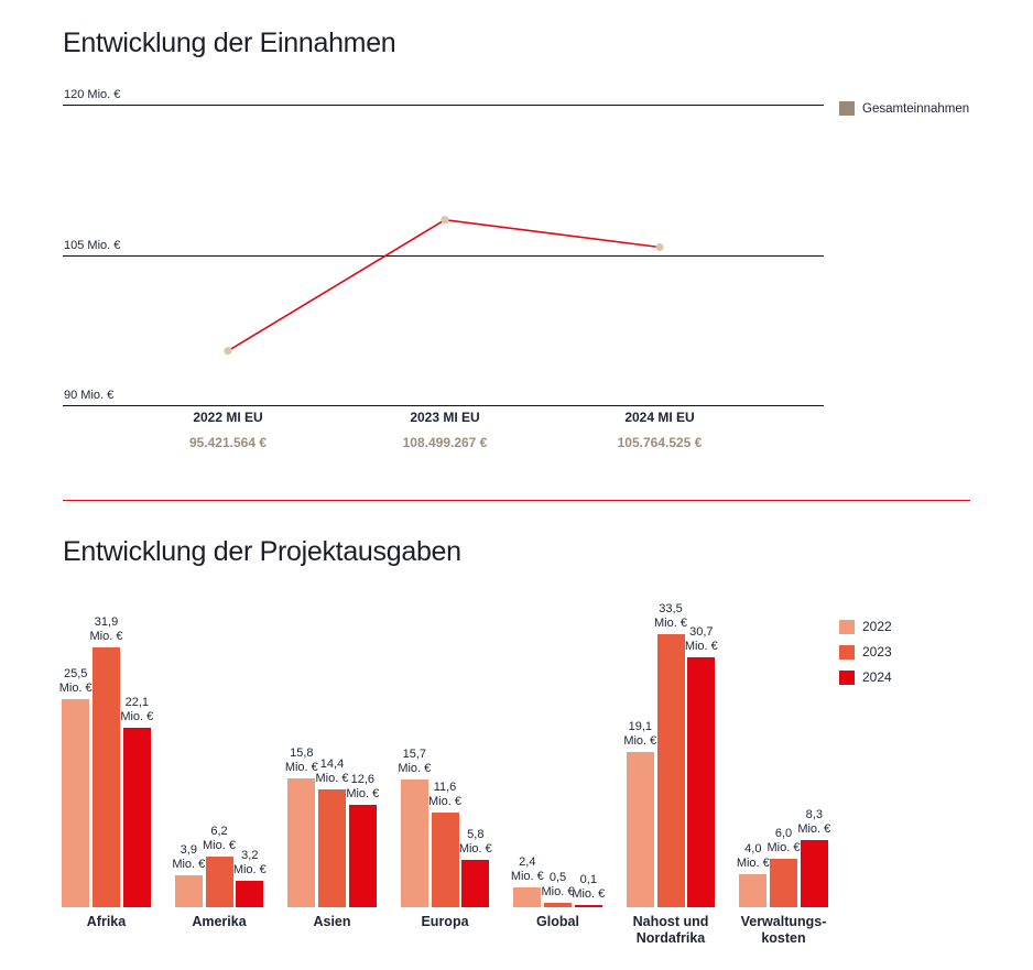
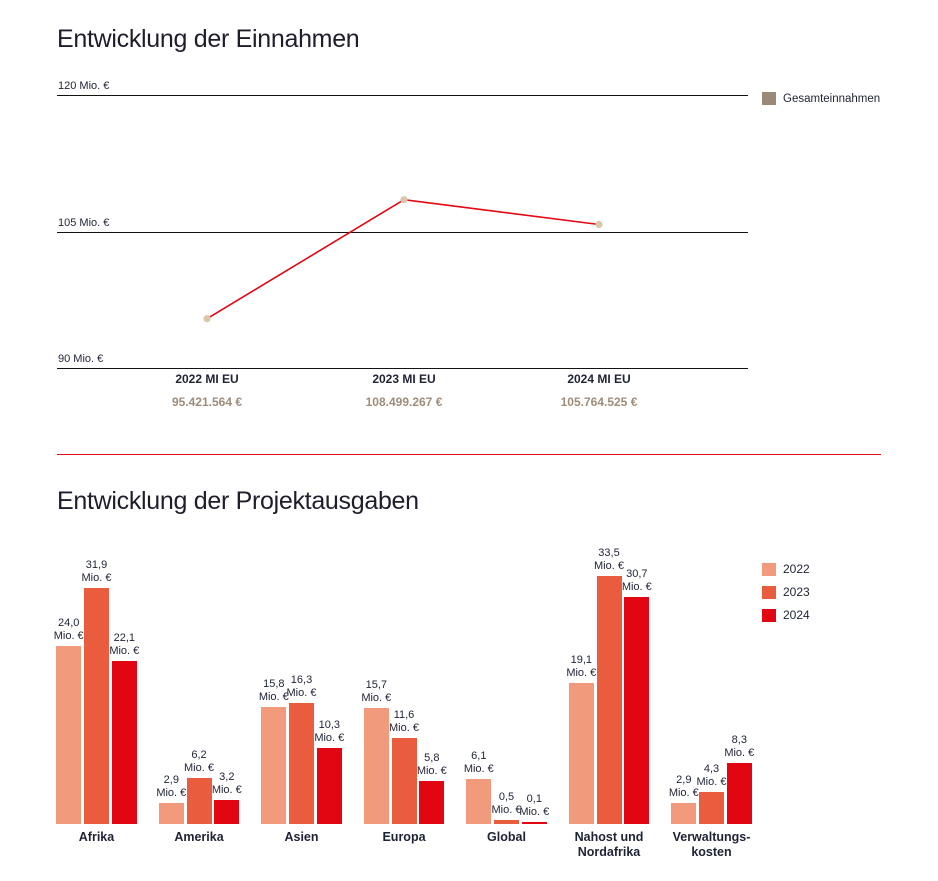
Entwicklung der Projektausgaben/2022/Afrika: 25,5 -> 24,0
Entwicklung der Projektausgaben/2022/Amerika: 3,9 -> 2,9
Entwicklung der Projektausgaben/2023/Asien: 14,4 -> 16,3
Entwicklung der Projektausgaben/2024/Asien: 12,6 -> 10,3
Entwicklung der Projektausgaben/2022/Global: 2,4 -> 6,1
Entwicklung der Projektausgaben/2022/Verwaltungs- kosten: 4,0 -> 2,9
Entwicklung der Projektausgaben/2023/Verwaltungs- kosten: 6,0 -> 4,3
